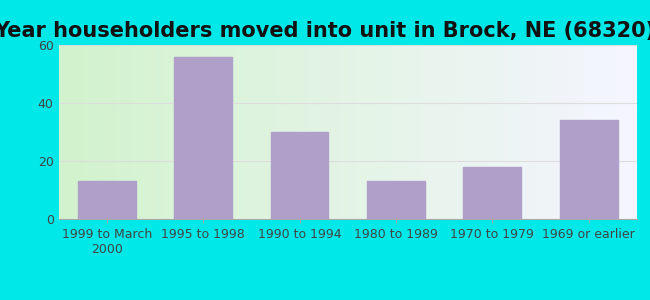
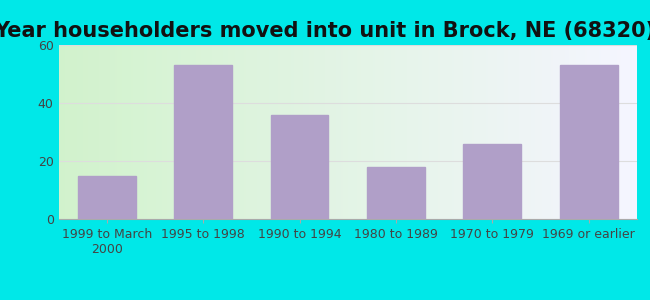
1999 to March 2000: 13 -> 15
1995 to 1998: 56 -> 53
1990 to 1994: 30 -> 36
1980 to 1989: 13 -> 18
1970 to 1979: 18 -> 26
1969 or earlier: 34 -> 53
